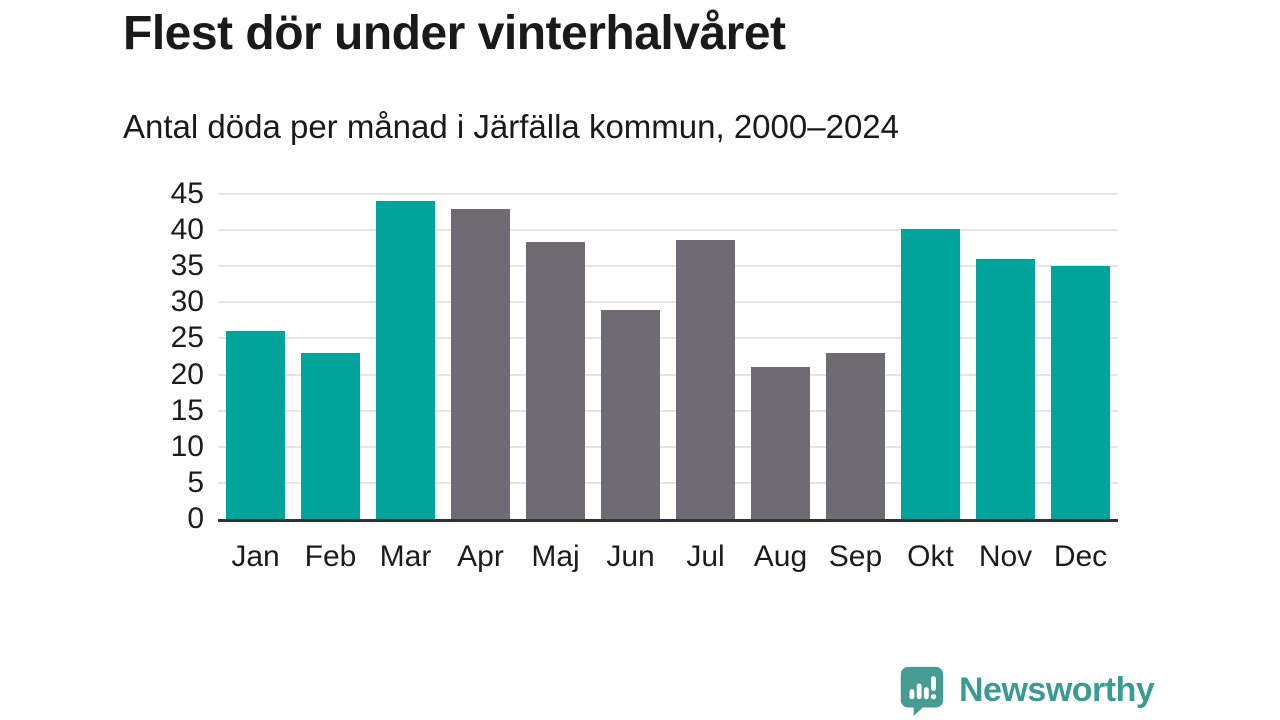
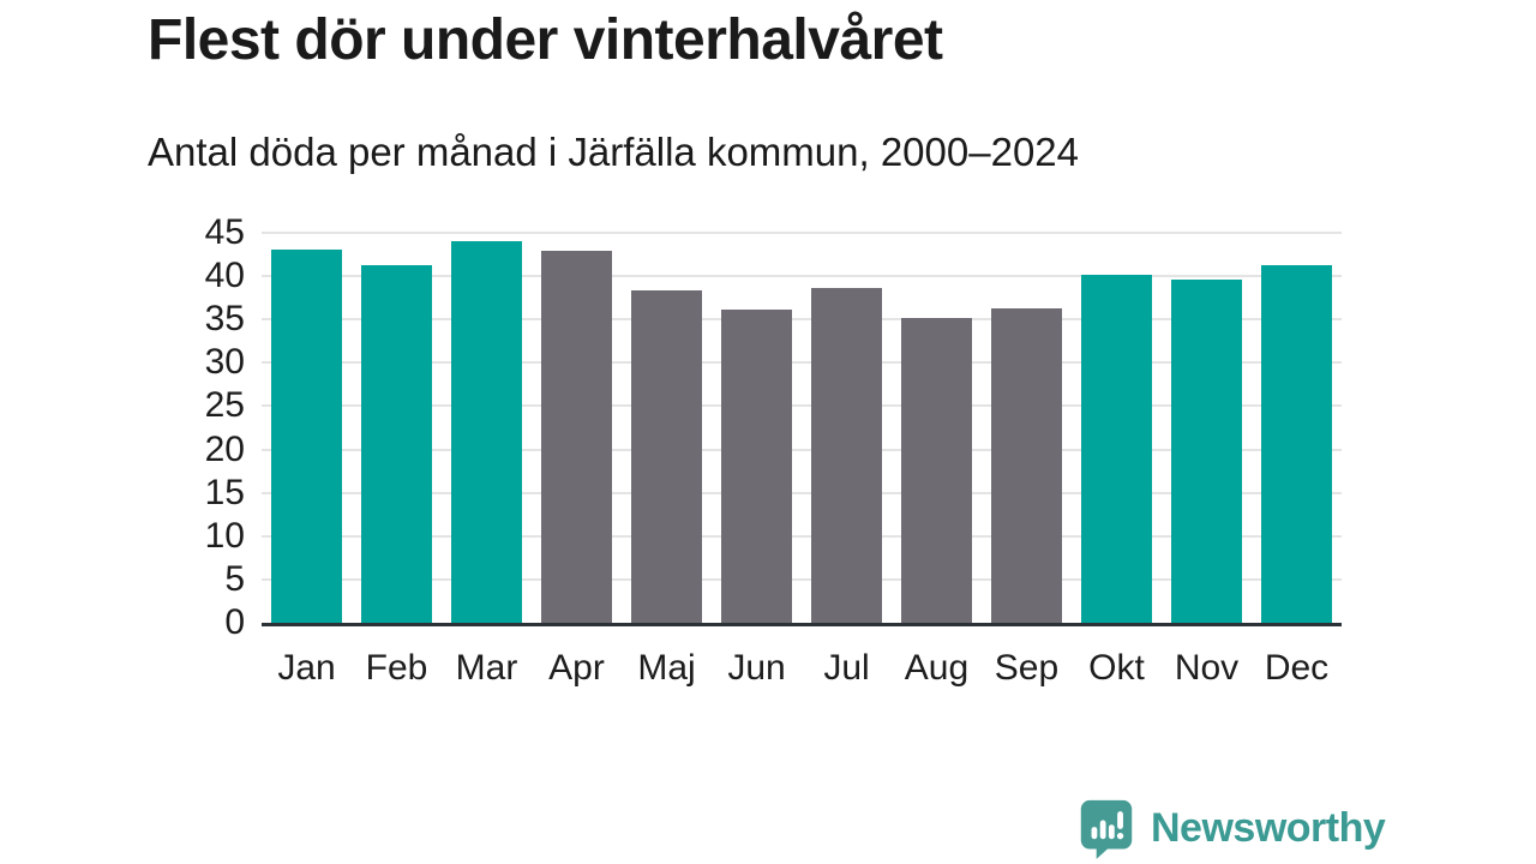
Jan: 26 -> 43
Feb: 23 -> 41
Jun: 29 -> 36
Aug: 21 -> 35
Sep: 23 -> 36
Nov: 36 -> 40
Dec: 35 -> 41
